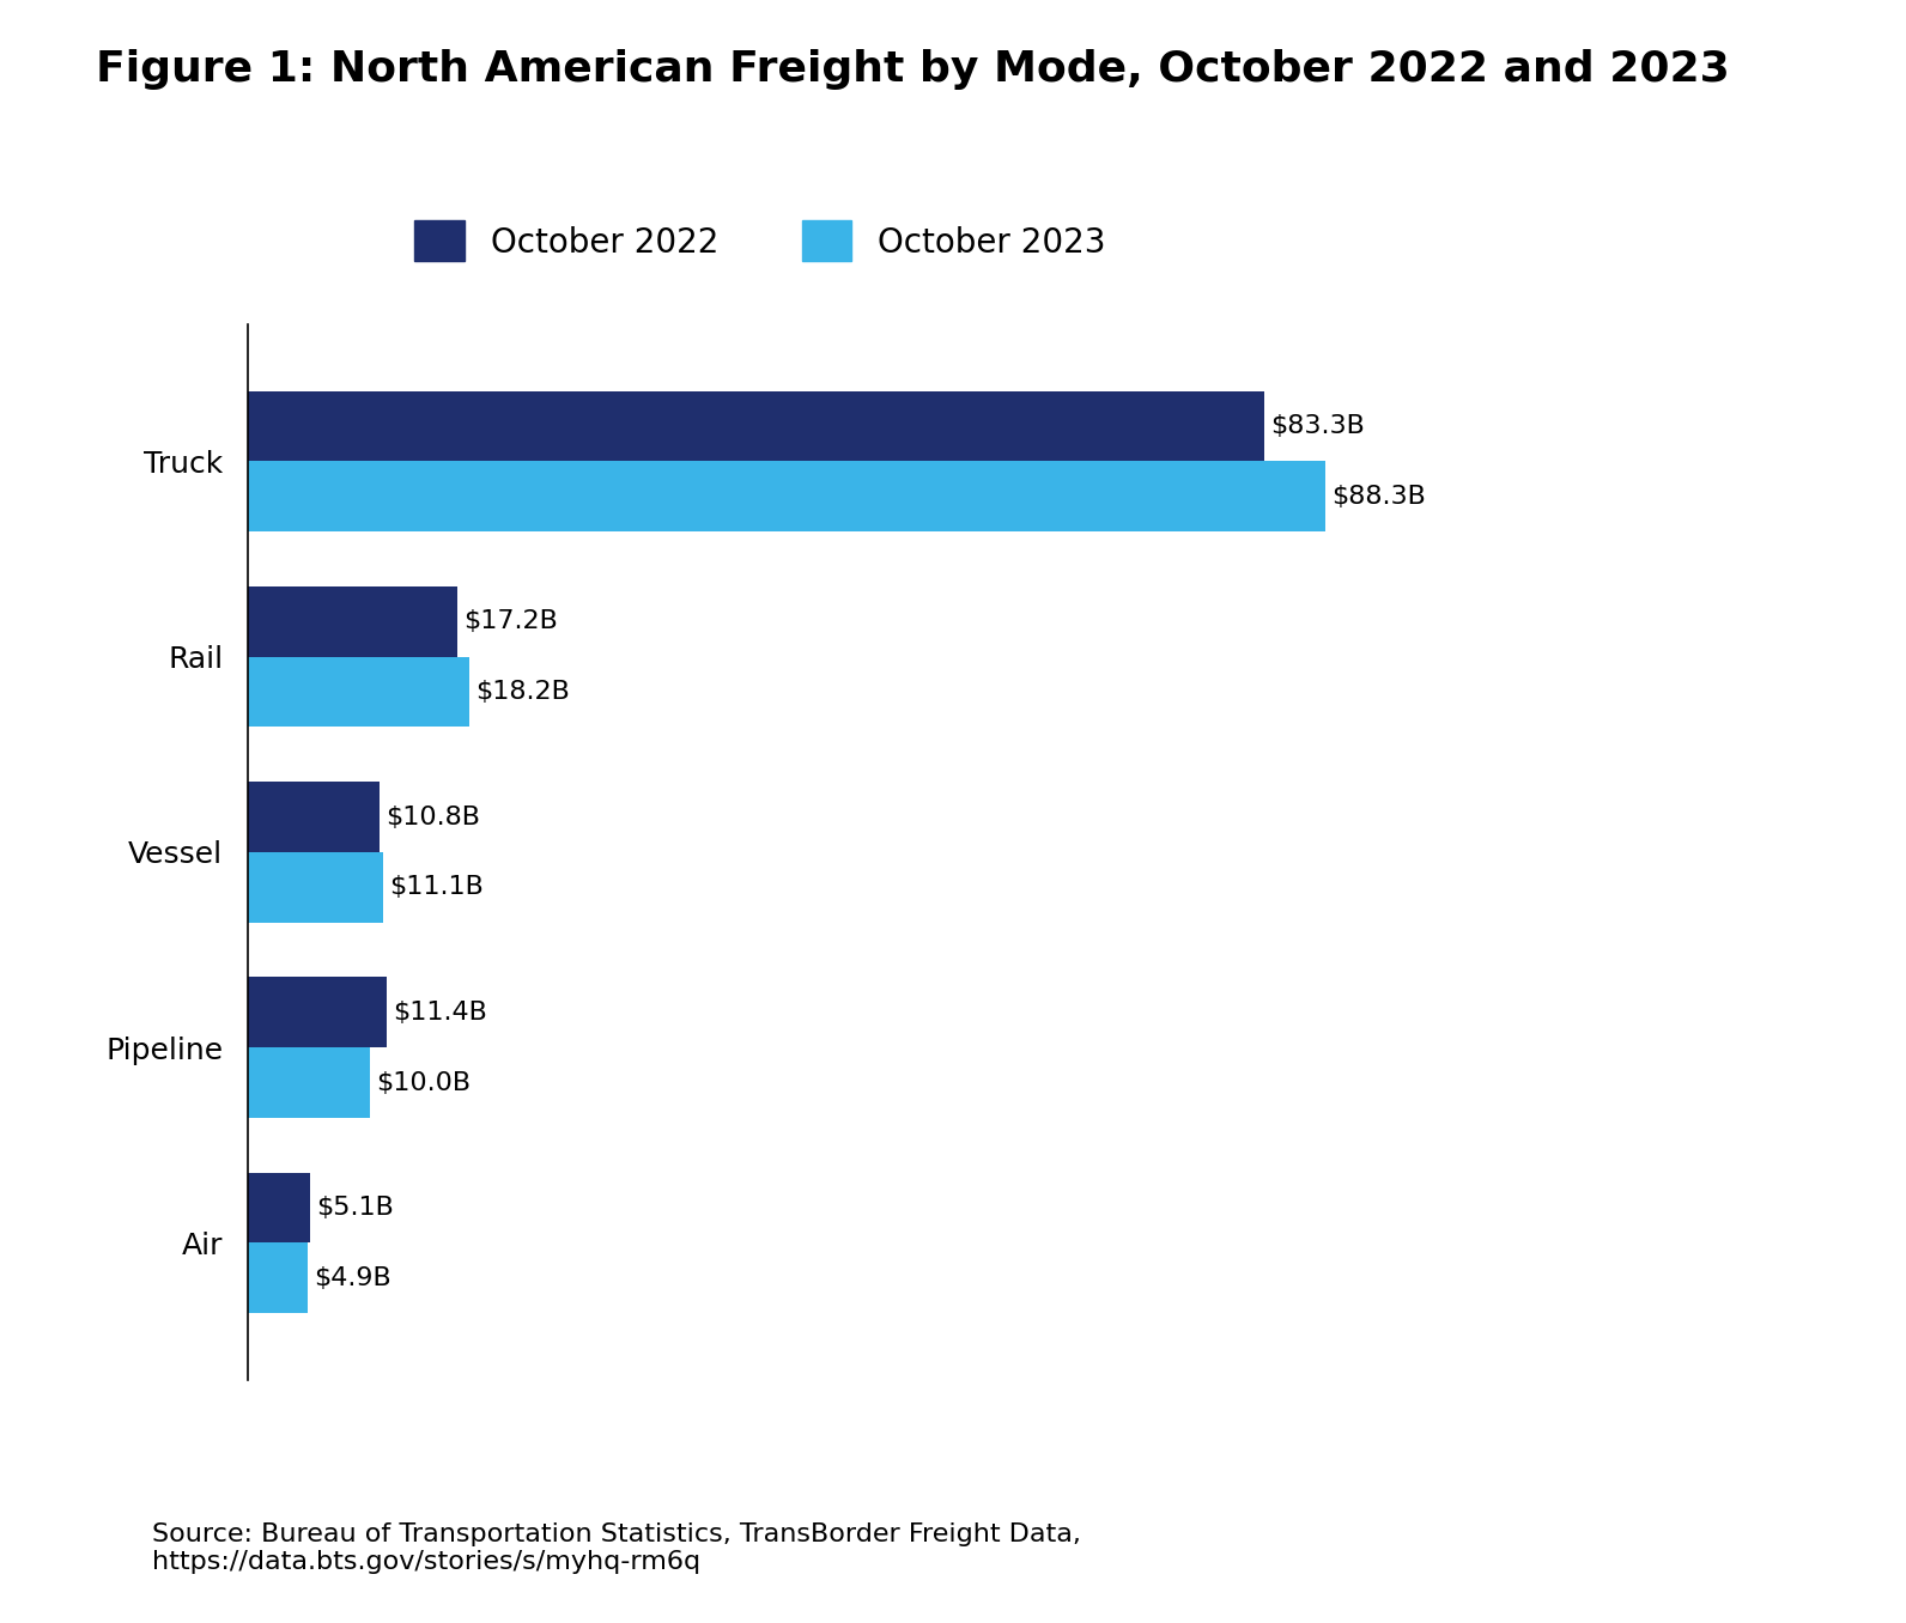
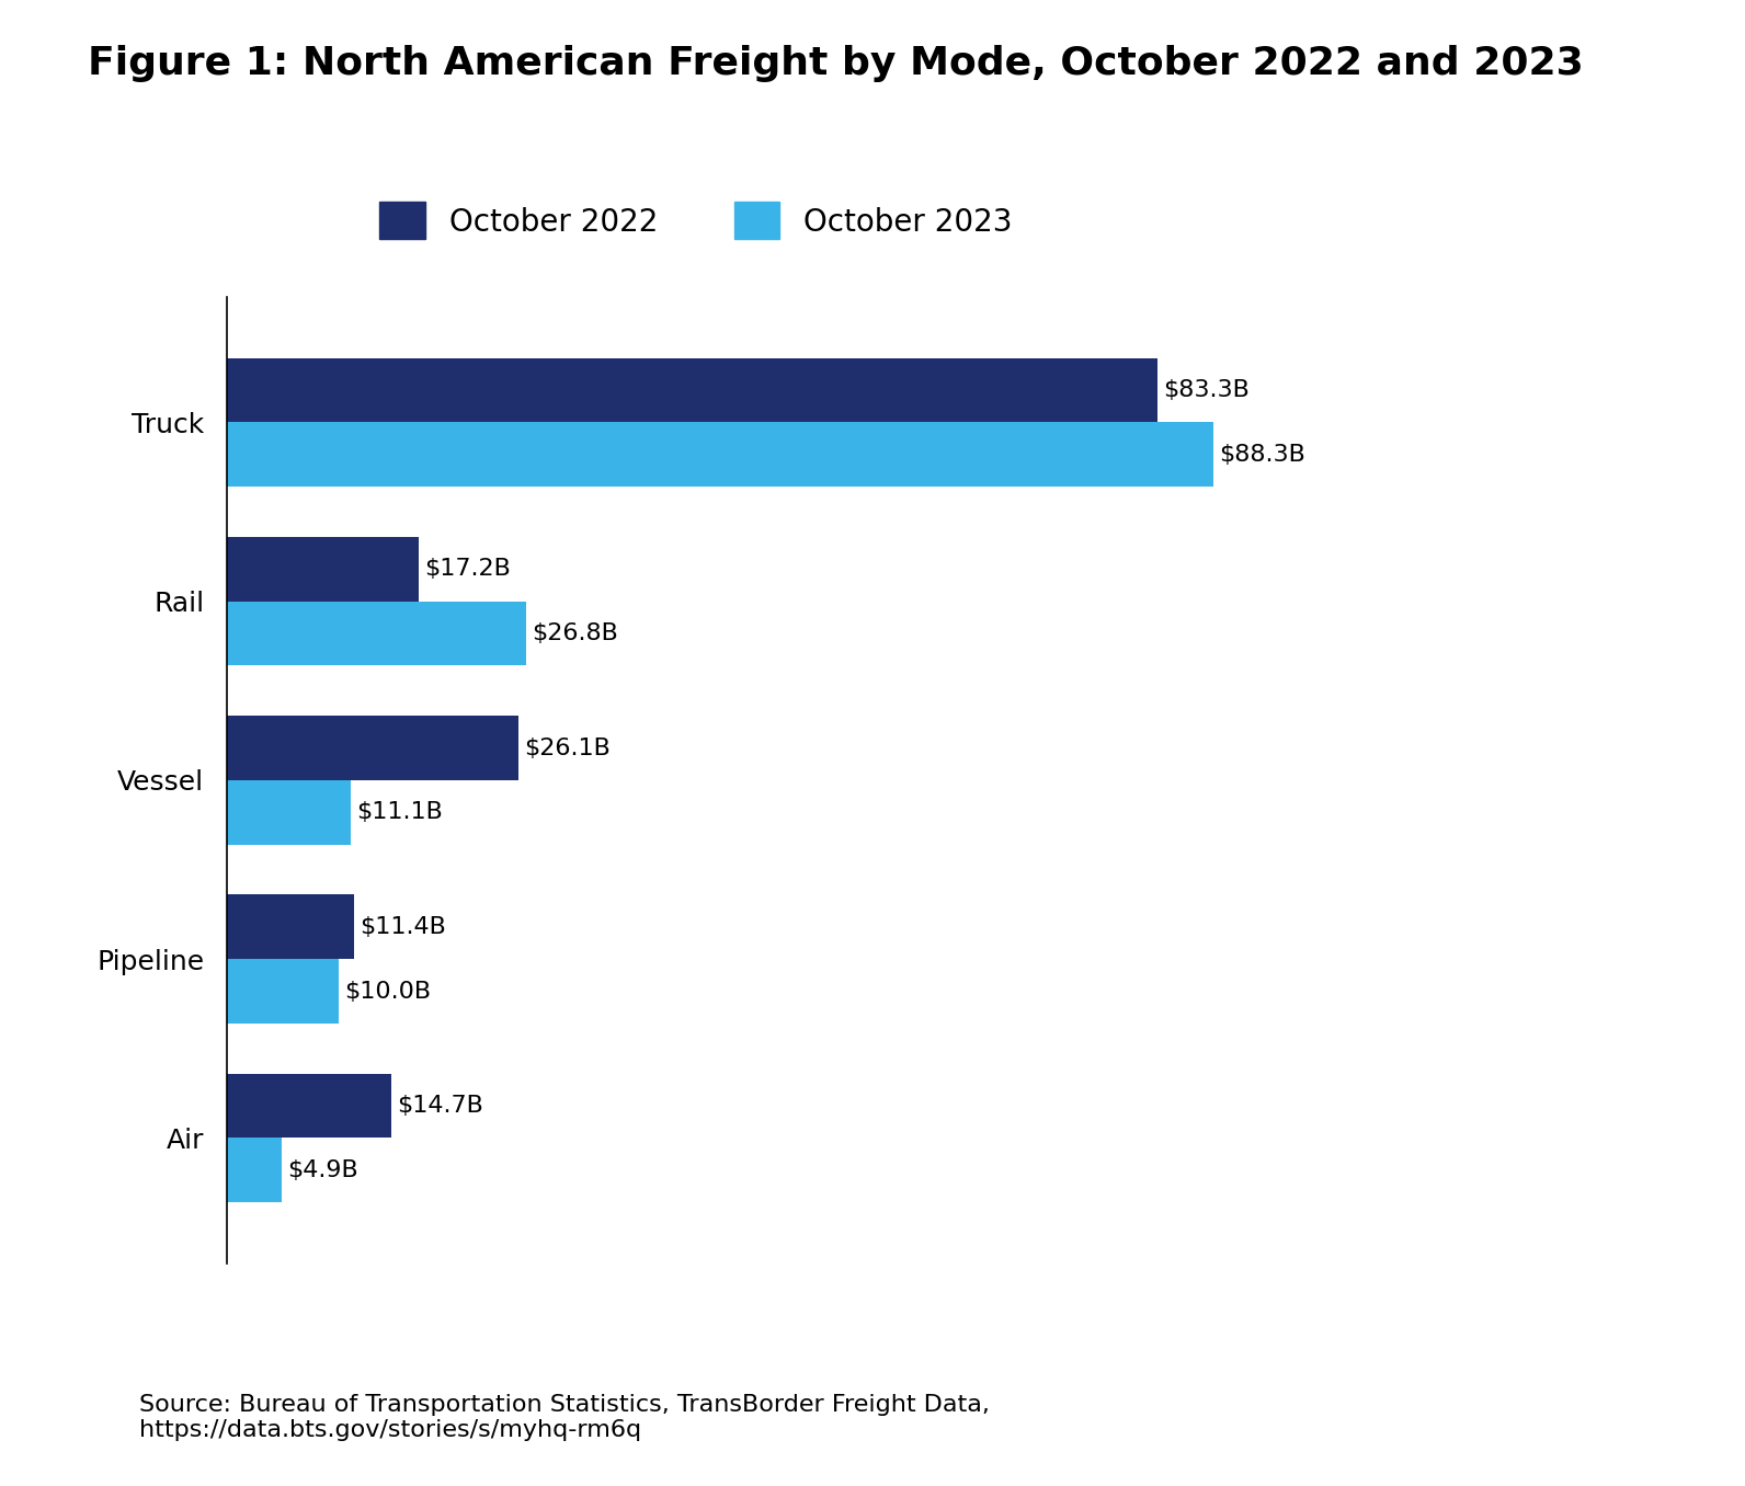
October 2023/Rail: $18.2B -> $26.8B
October 2022/Vessel: $10.8B -> $26.1B
October 2022/Air: $5.1B -> $14.7B
